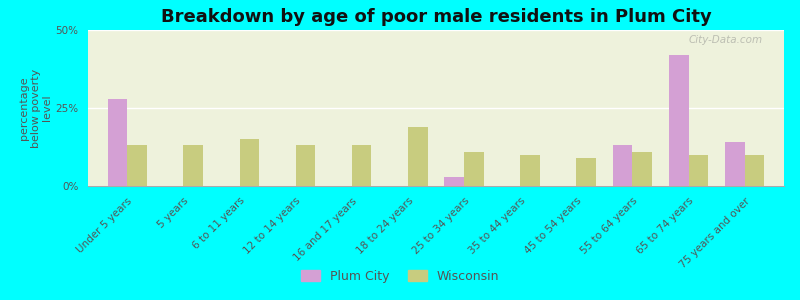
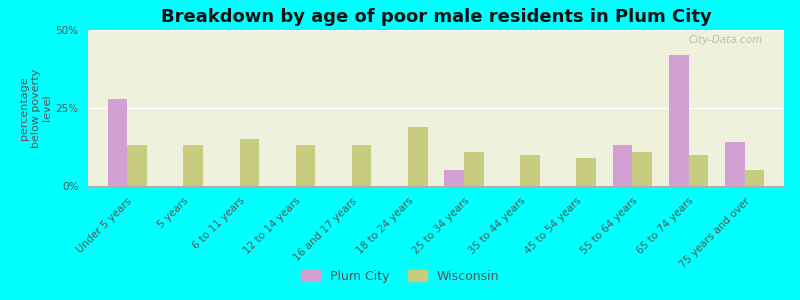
Plum City/25 to 34 years: 3% -> 5%
Wisconsin/75 years and over: 10% -> 5%
